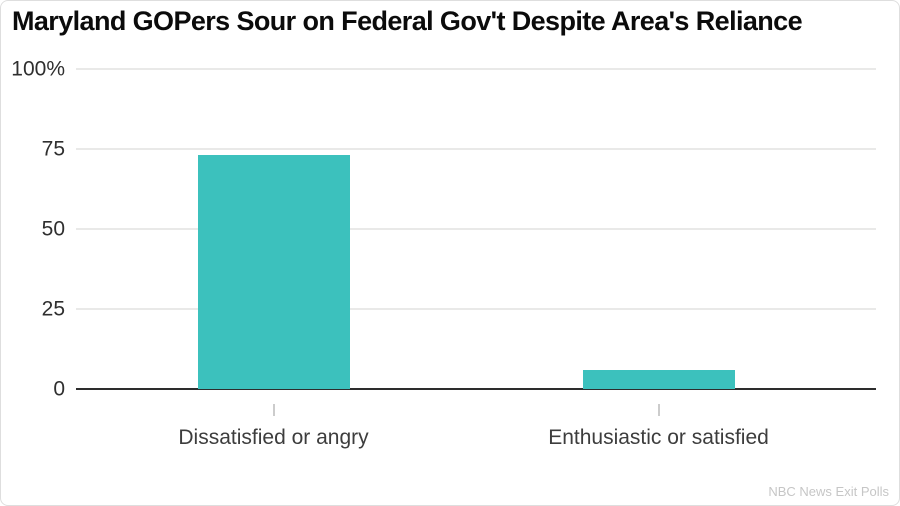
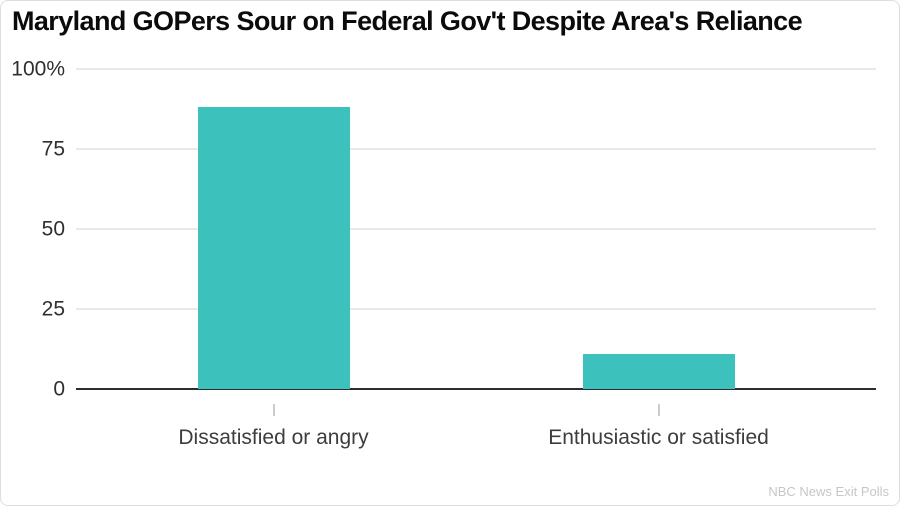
Dissatisfied or angry: 73% -> 88%
Enthusiastic or satisfied: 6% -> 11%
